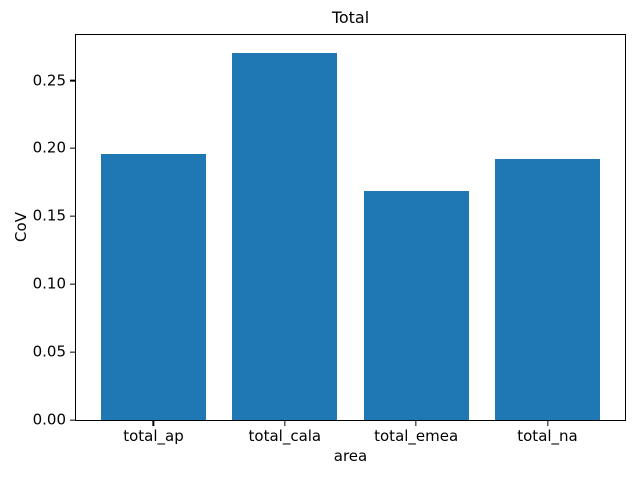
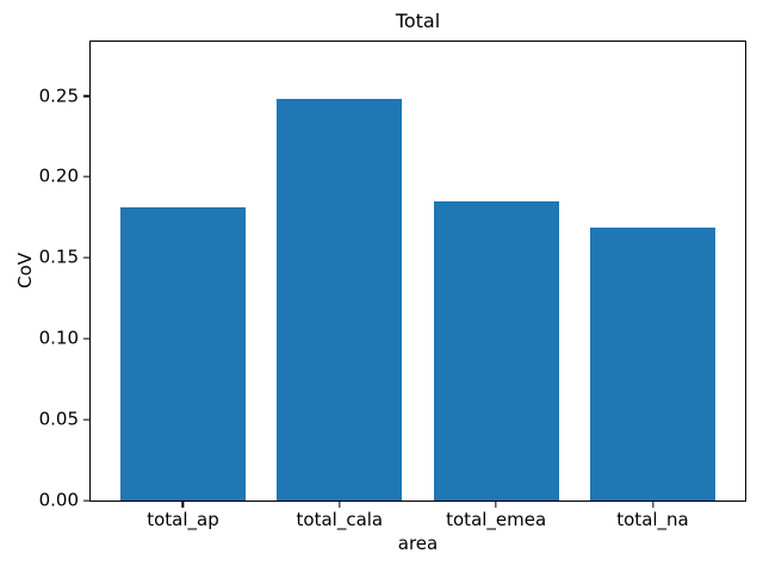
total_ap: 0.196 -> 0.181
total_cala: 0.270 -> 0.248
total_emea: 0.169 -> 0.185
total_na: 0.192 -> 0.169
